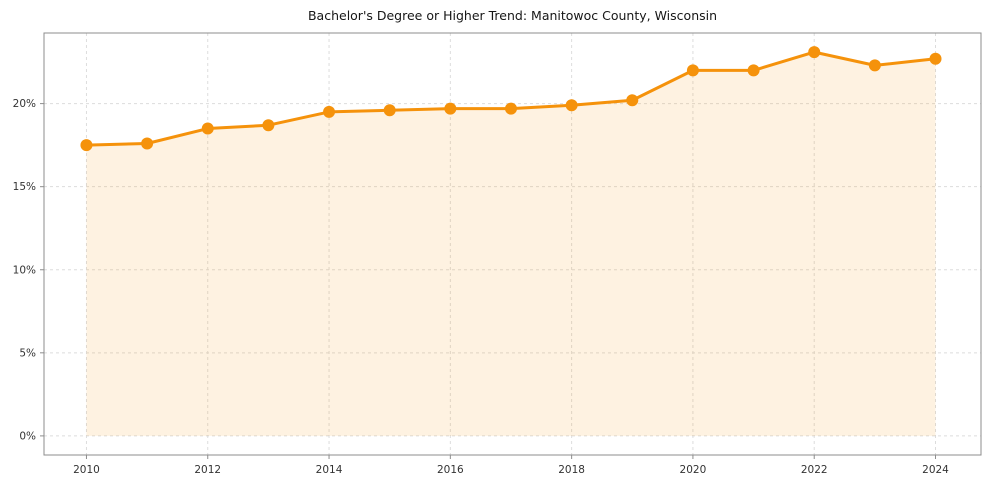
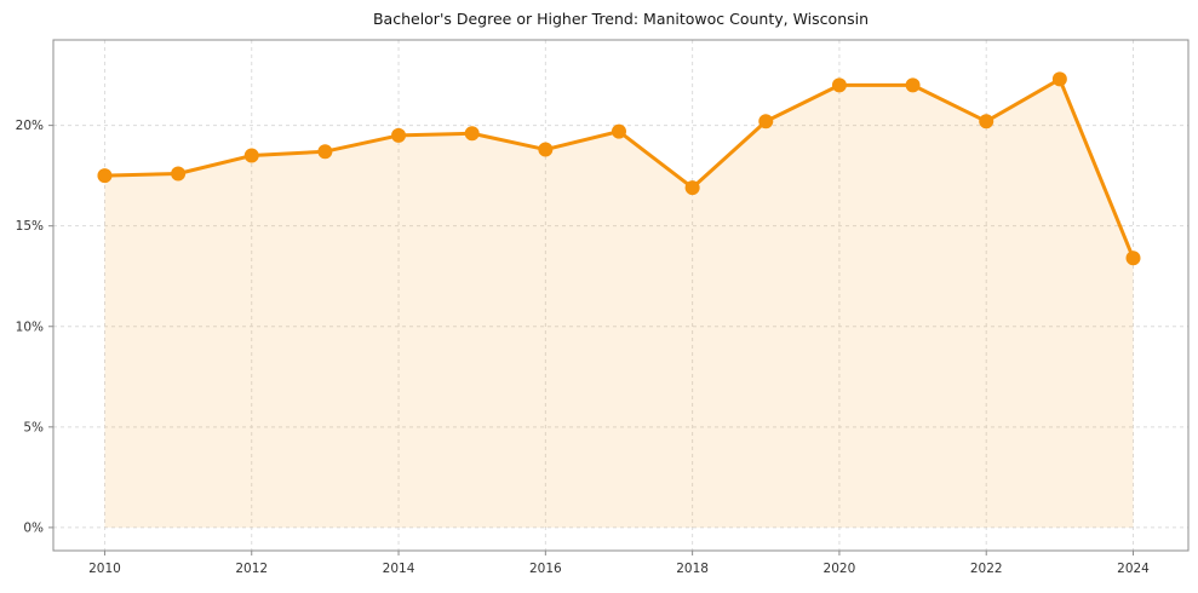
2016: 19.7% -> 18.8%
2018: 19.9% -> 16.9%
2022: 23.1% -> 20.2%
2024: 22.7% -> 13.4%
